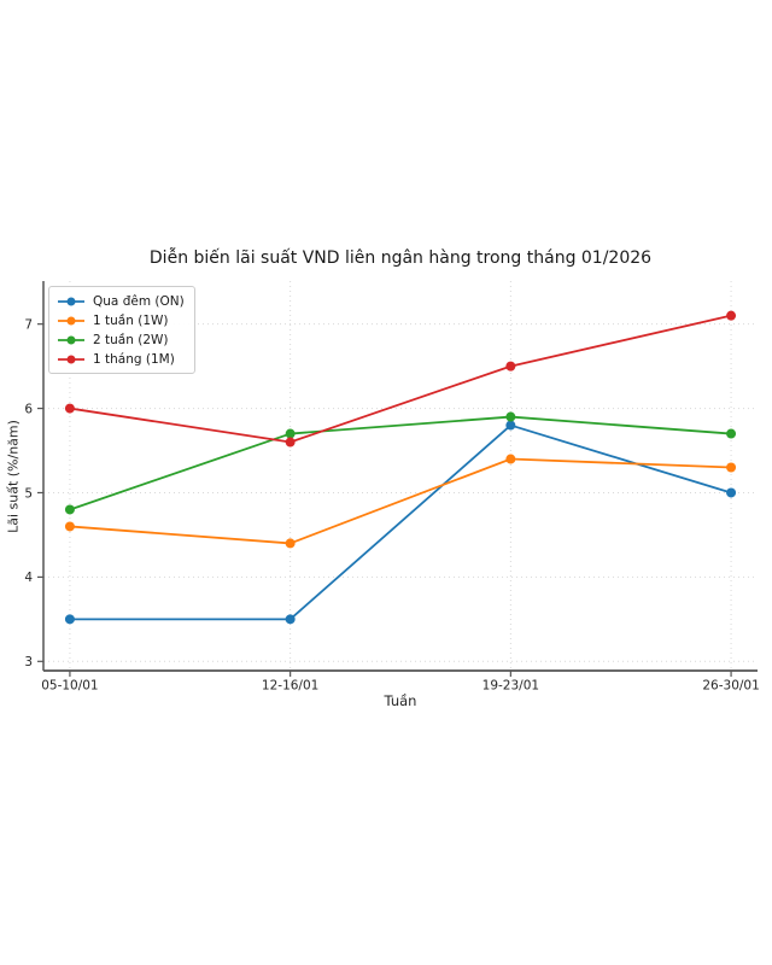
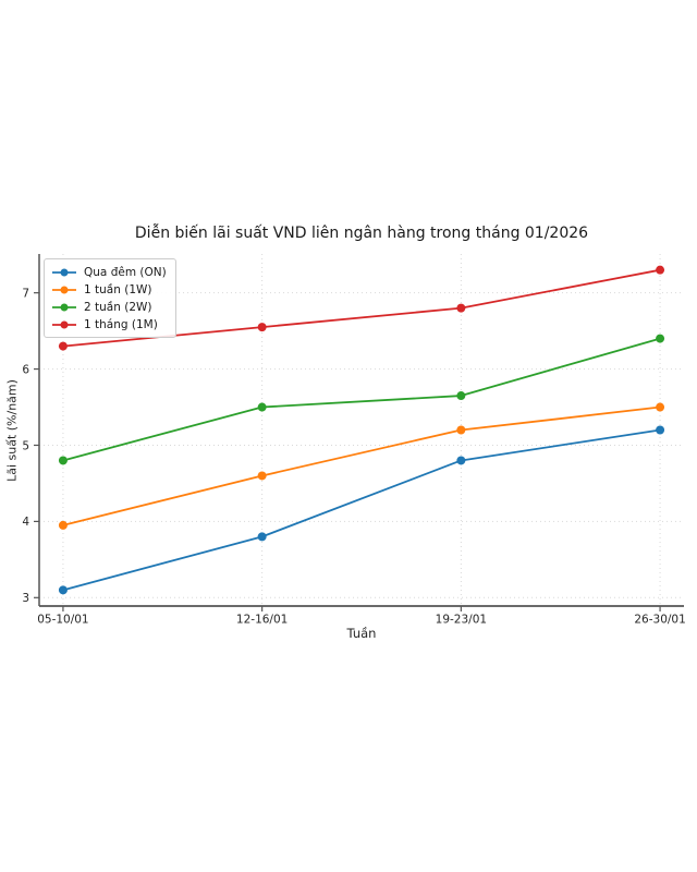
Qua đêm (ON)/05-10/01: 3.5 -> 3.1
1 tuần (1W)/05-10/01: 4.6 -> 4.0
1 tháng (1M)/05-10/01: 6.0 -> 6.3
Qua đêm (ON)/12-16/01: 3.5 -> 3.8
1 tuần (1W)/12-16/01: 4.4 -> 4.6
2 tuần (2W)/12-16/01: 5.7 -> 5.5
1 tháng (1M)/12-16/01: 5.6 -> 6.5
Qua đêm (ON)/19-23/01: 5.8 -> 4.8
1 tuần (1W)/19-23/01: 5.4 -> 5.2
2 tuần (2W)/19-23/01: 5.9 -> 5.7
1 tháng (1M)/19-23/01: 6.5 -> 6.8
Qua đêm (ON)/26-30/01: 5.0 -> 5.2
1 tuần (1W)/26-30/01: 5.3 -> 5.5
2 tuần (2W)/26-30/01: 5.7 -> 6.4
1 tháng (1M)/26-30/01: 7.1 -> 7.3
